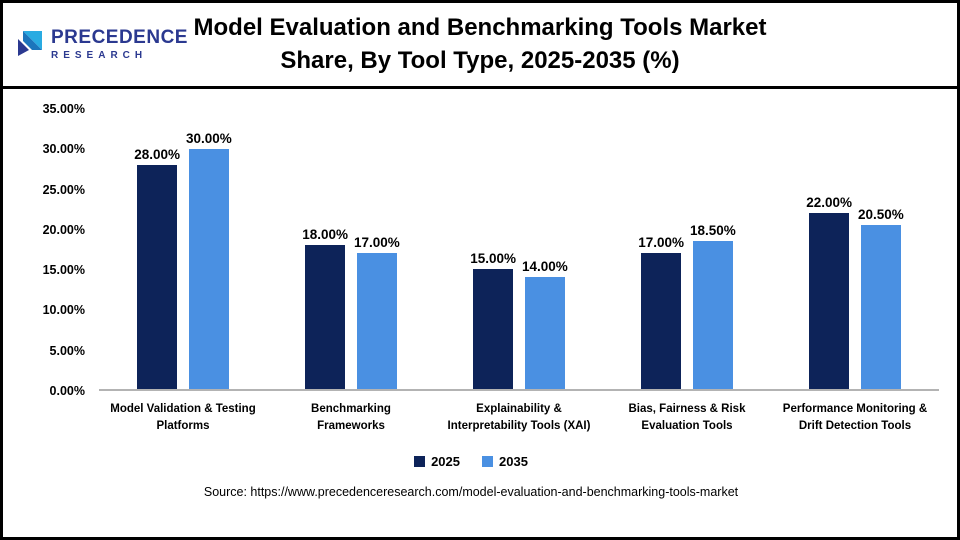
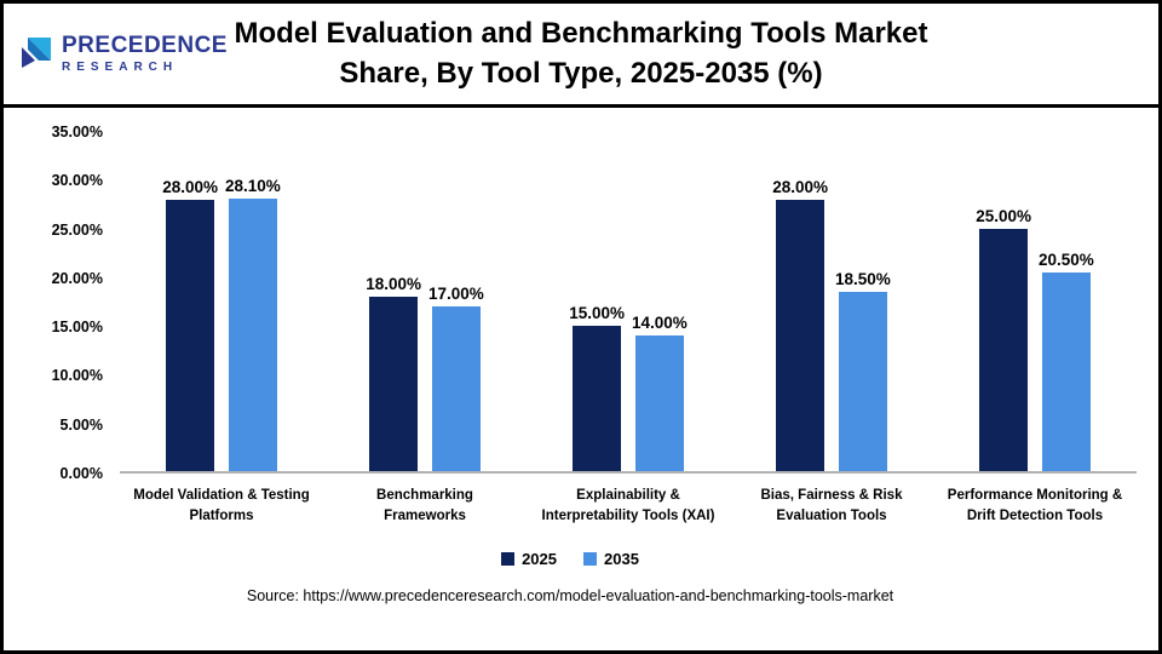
2035/Model Validation & Testing Platforms: 30.00% -> 28.10%
2025/Bias, Fairness & Risk Evaluation Tools: 17.00% -> 28.00%
2025/Performance Monitoring & Drift Detection Tools: 22.00% -> 25.00%
